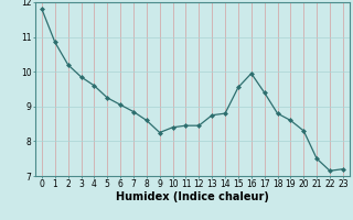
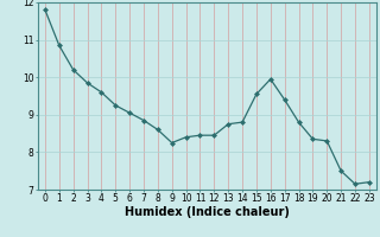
19: 8.60 -> 8.35
